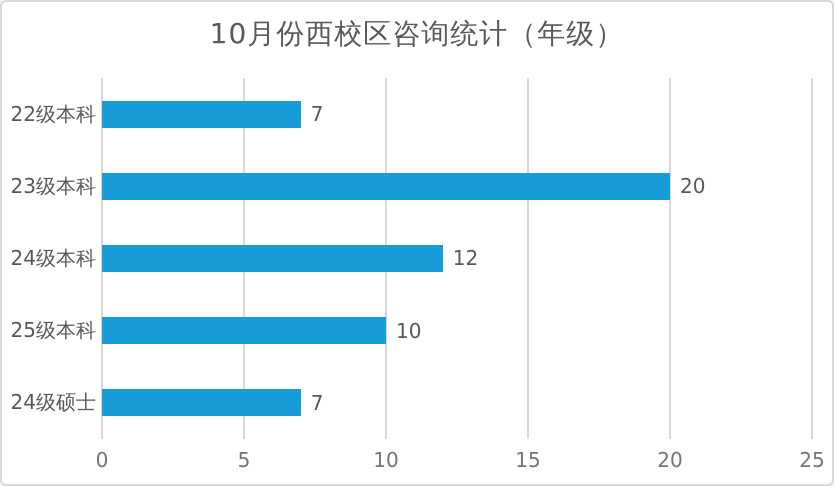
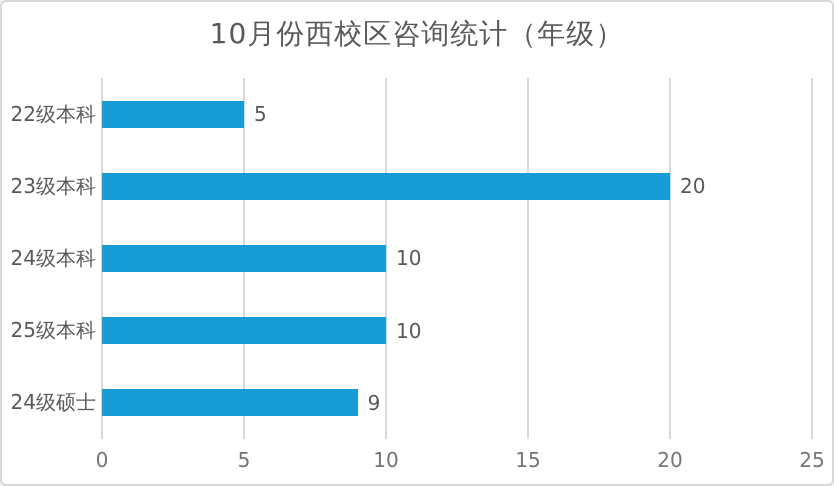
22级本科: 7 -> 5
24级本科: 12 -> 10
24级硕士: 7 -> 9
